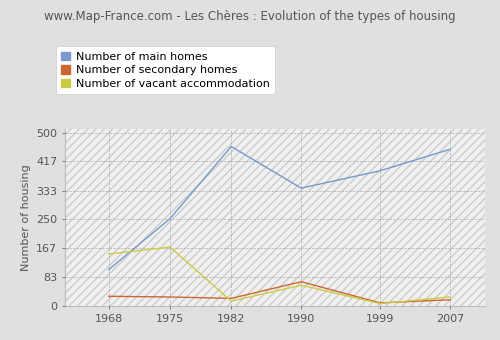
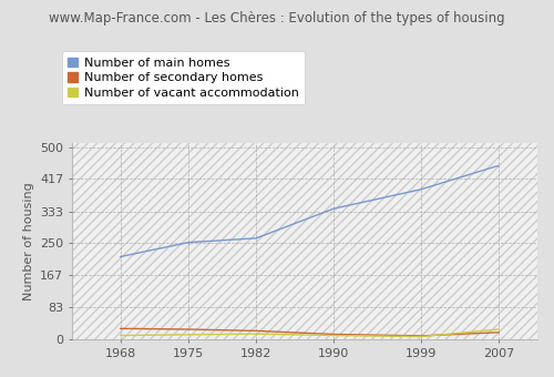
Number of main homes/1968: 105 -> 215
Number of vacant accommodation/1968: 150 -> 10
Number of vacant accommodation/1975: 170 -> 12
Number of main homes/1982: 460 -> 263
Number of secondary homes/1990: 70 -> 13
Number of vacant accommodation/1990: 60 -> 10
